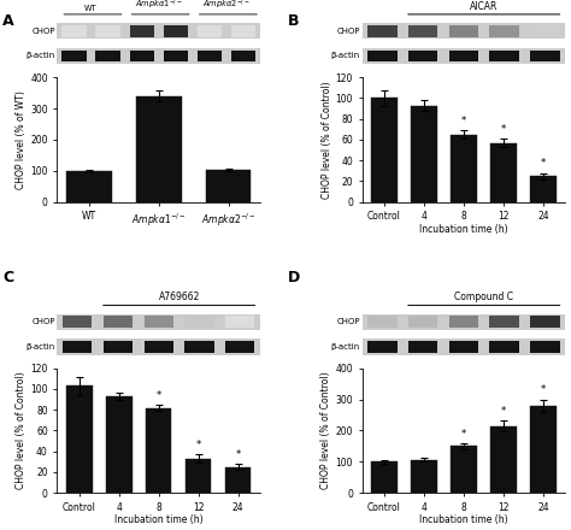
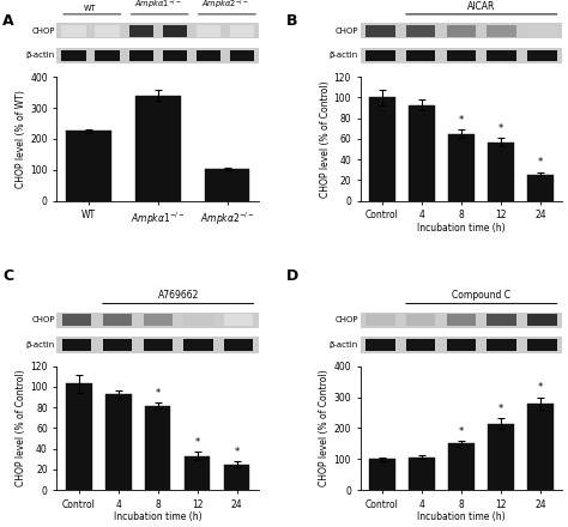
WT: 100 -> 225
